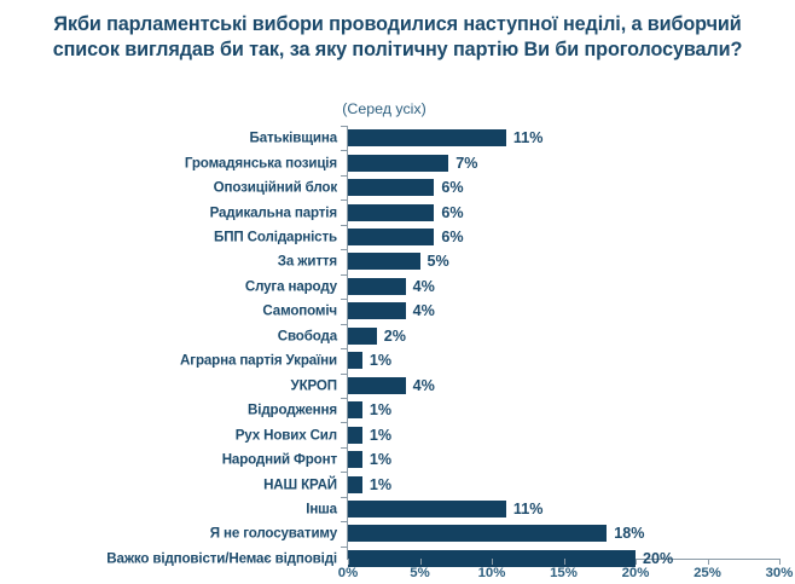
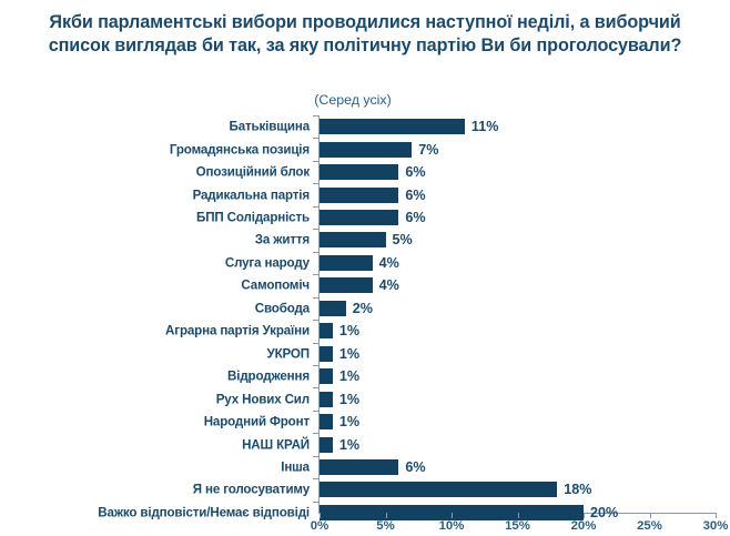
УКРОП: 4% -> 1%
Інша: 11% -> 6%
